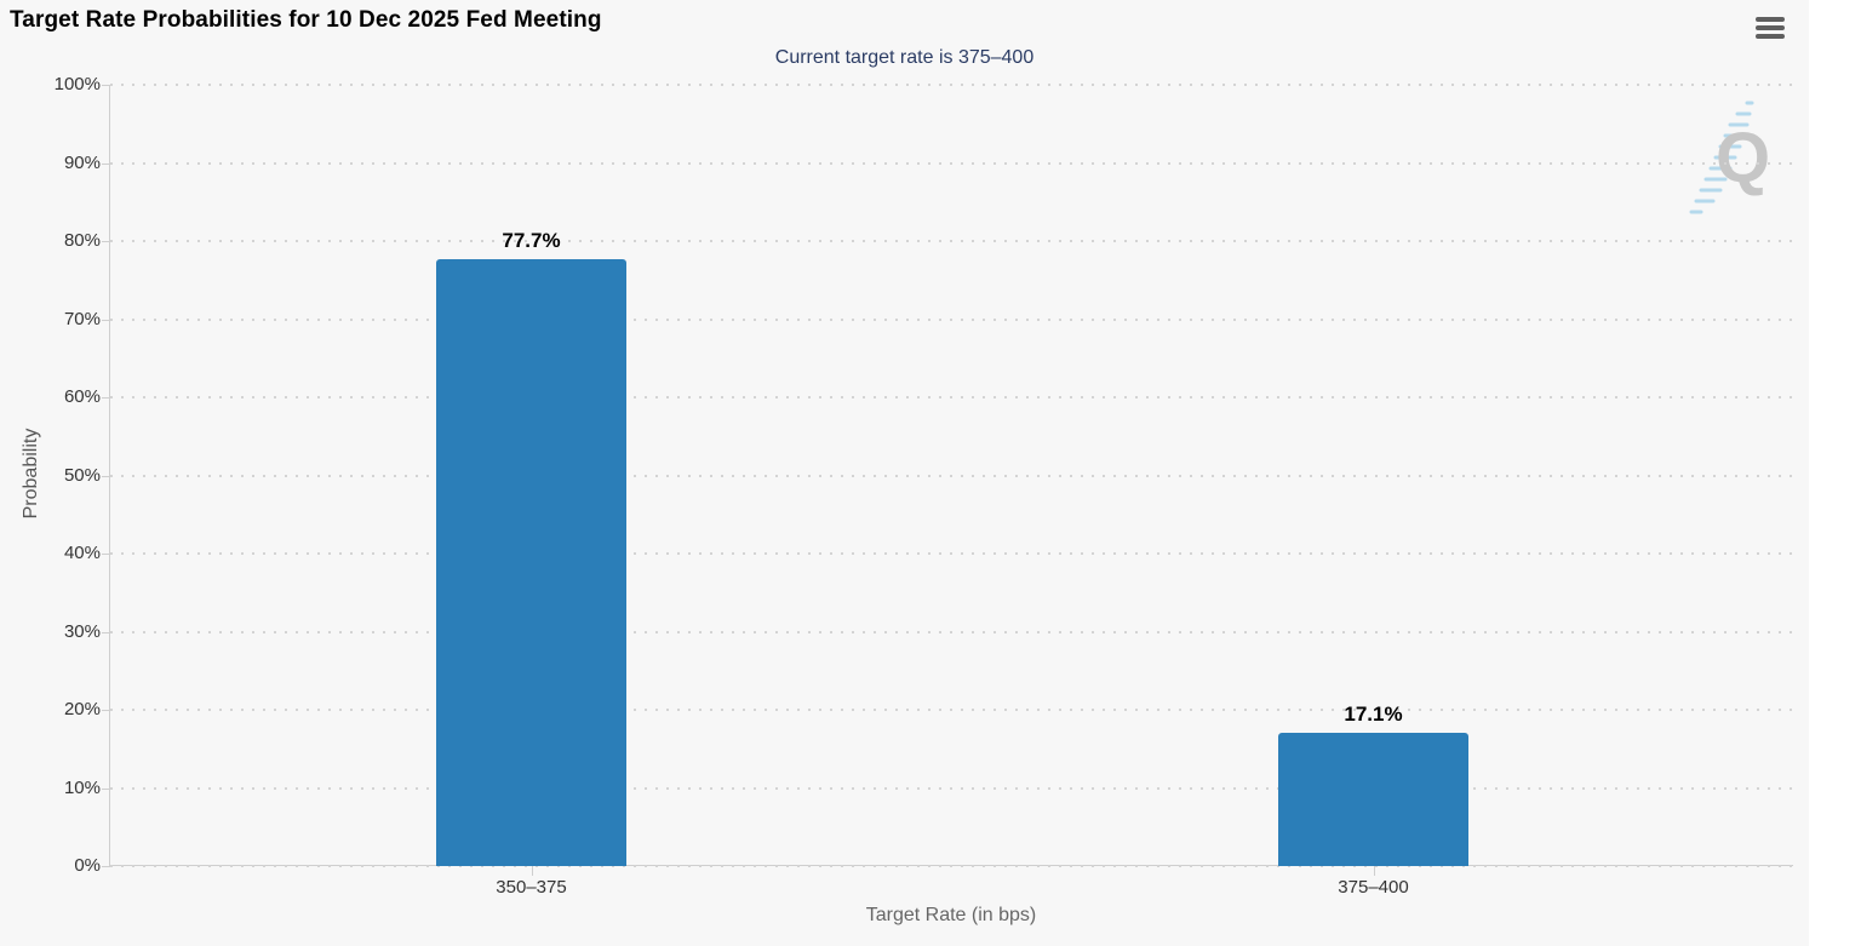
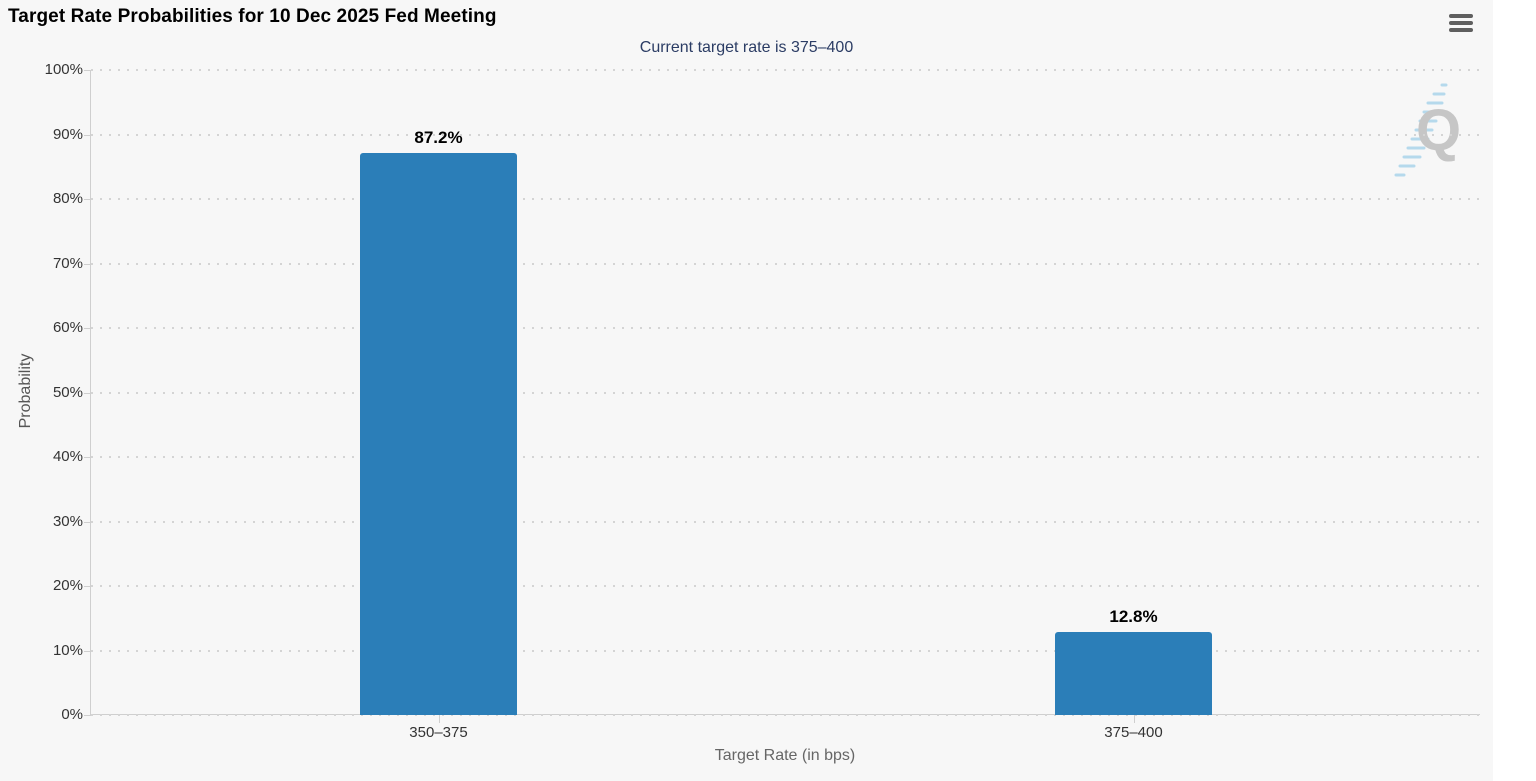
350–375: 77.7% -> 87.2%
375–400: 17.1% -> 12.8%
